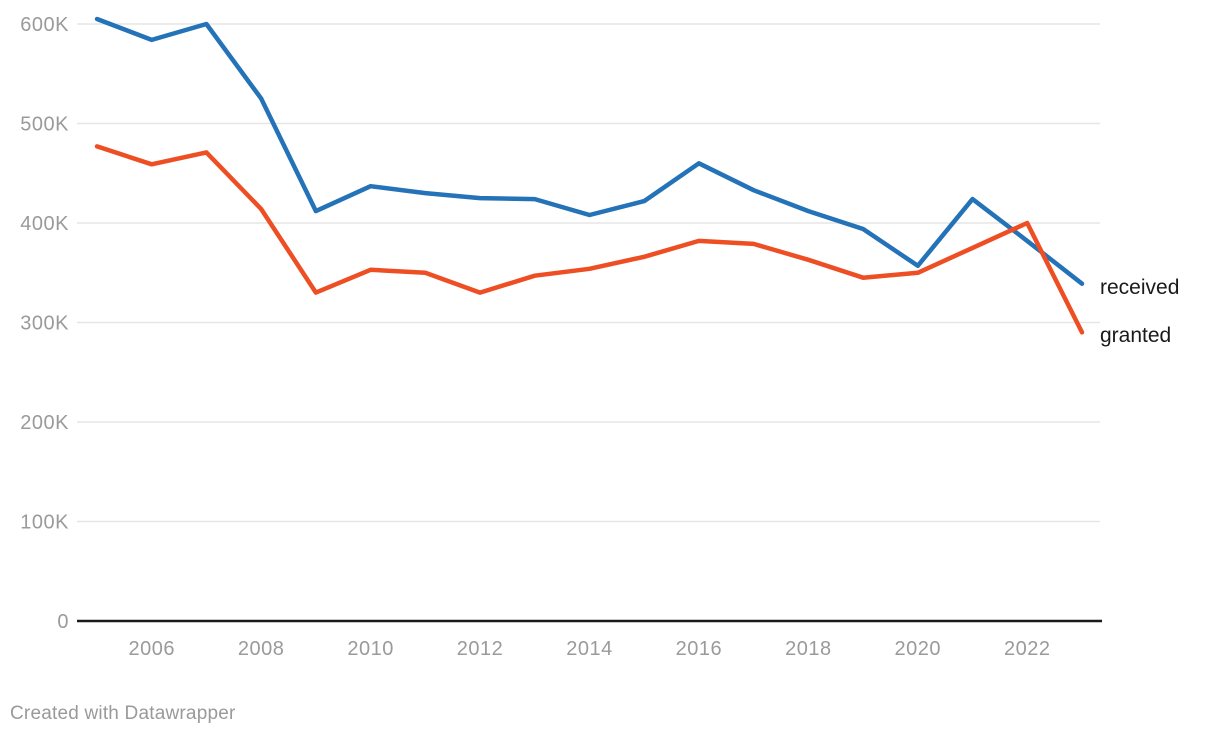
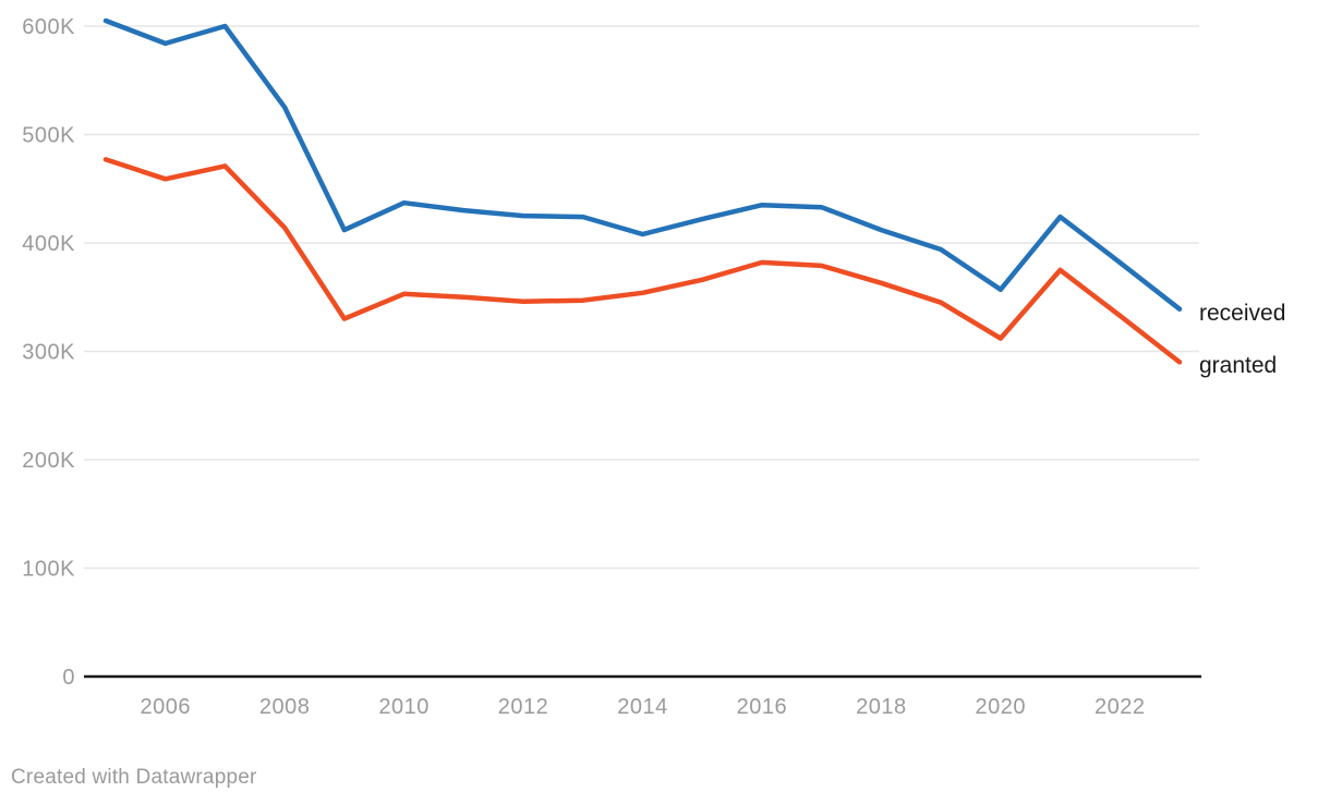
granted/2012: 330K -> 350K
received/2016: 460K -> 440K
granted/2020: 350K -> 310K
granted/2022: 400K -> 330K
